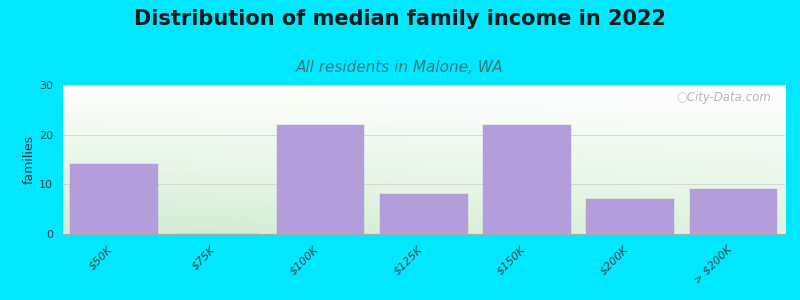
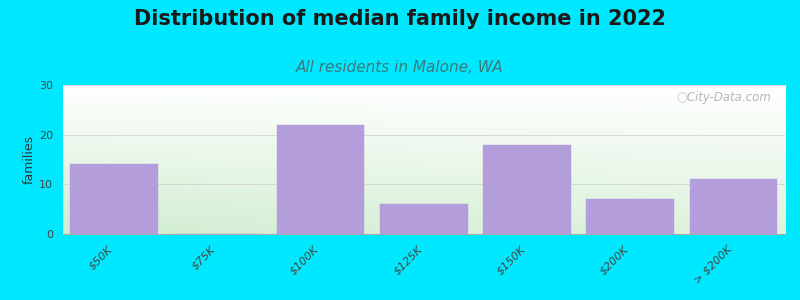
$125K: 8 -> 6
$150K: 22 -> 18
> $200K: 9 -> 11
